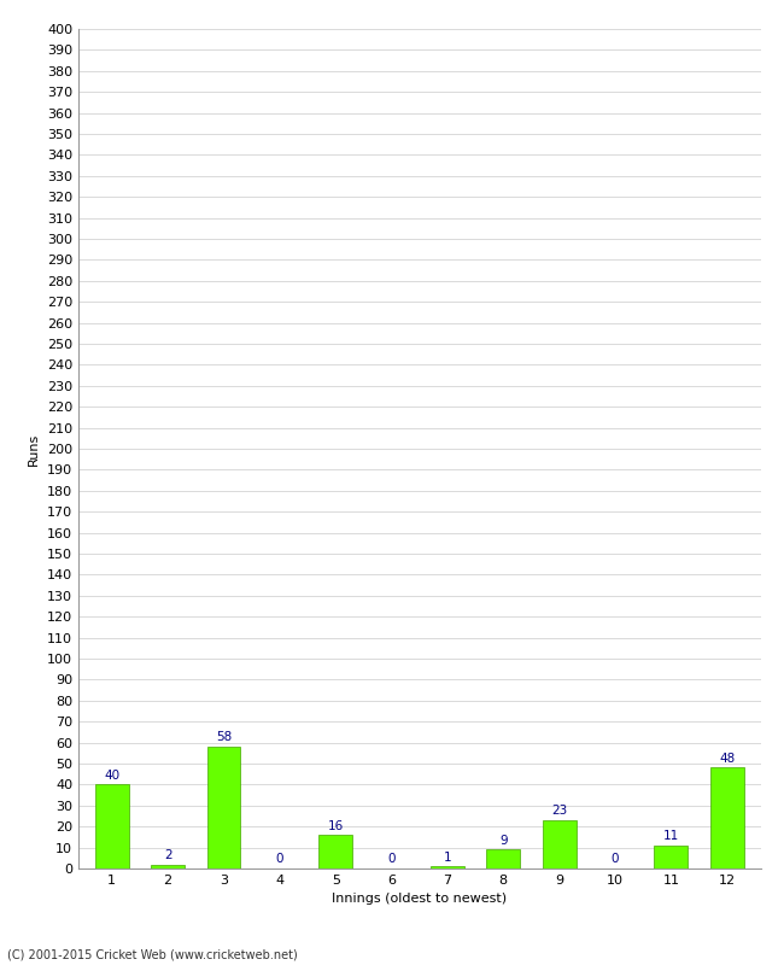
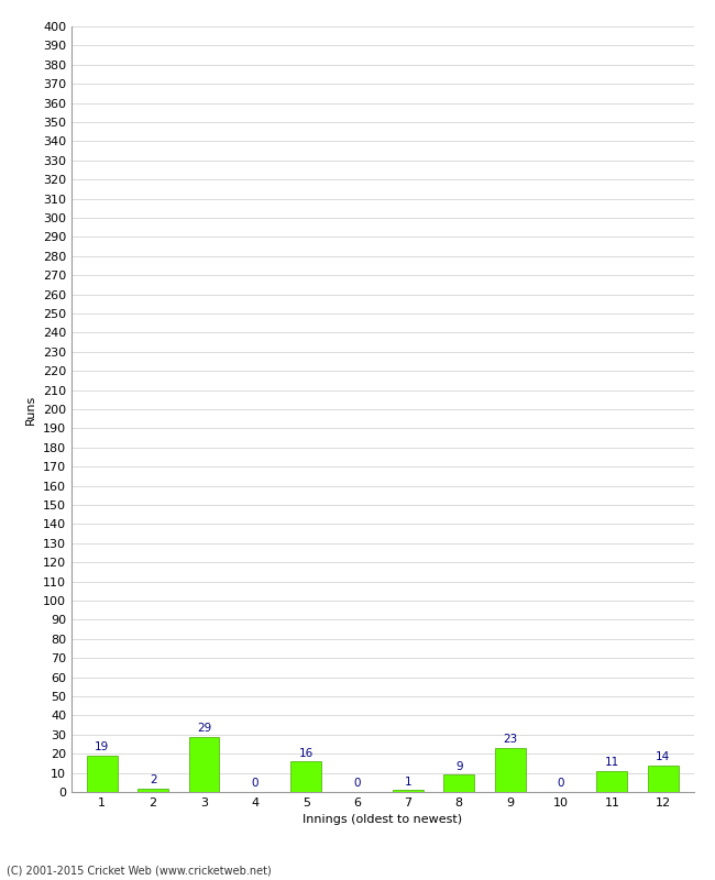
1: 40 -> 19
3: 58 -> 29
12: 48 -> 14
